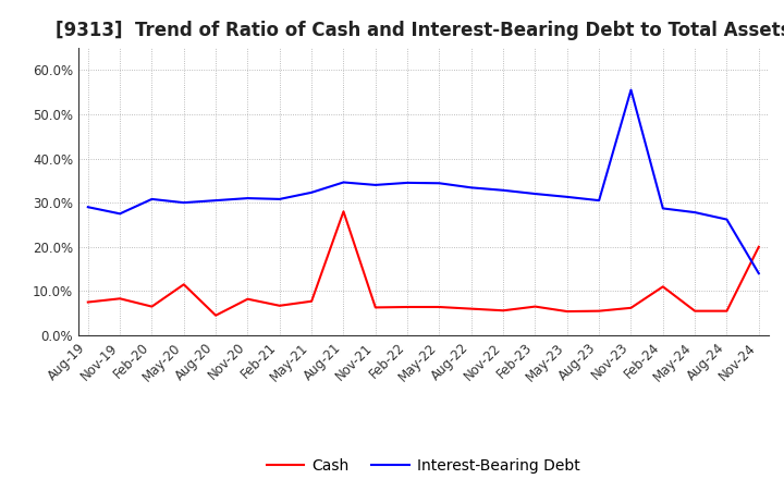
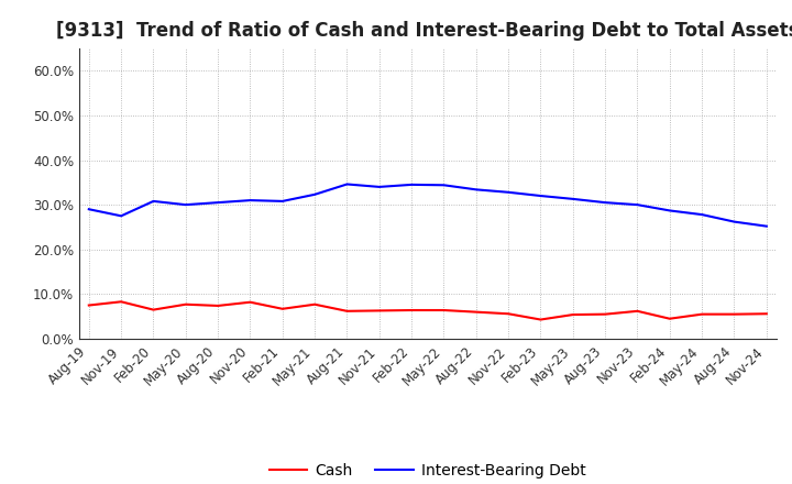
Cash/May-20: 11.5% -> 7.7%
Cash/Aug-20: 4.5% -> 7.4%
Cash/Aug-21: 28.0% -> 6.2%
Cash/Feb-23: 6.5% -> 4.3%
Interest-Bearing Debt/Nov-23: 55.5% -> 30.0%
Cash/Feb-24: 11.0% -> 4.5%
Cash/Nov-24: 20.0% -> 5.6%
Interest-Bearing Debt/Nov-24: 14.0% -> 25.2%
